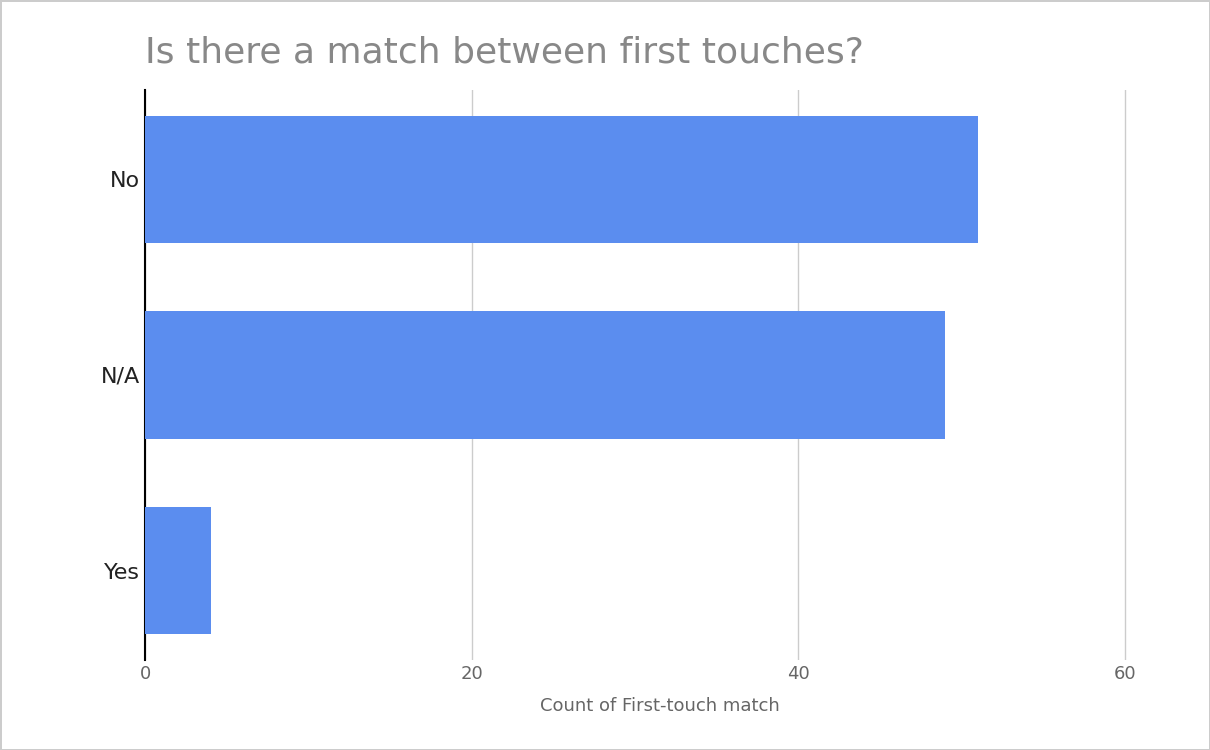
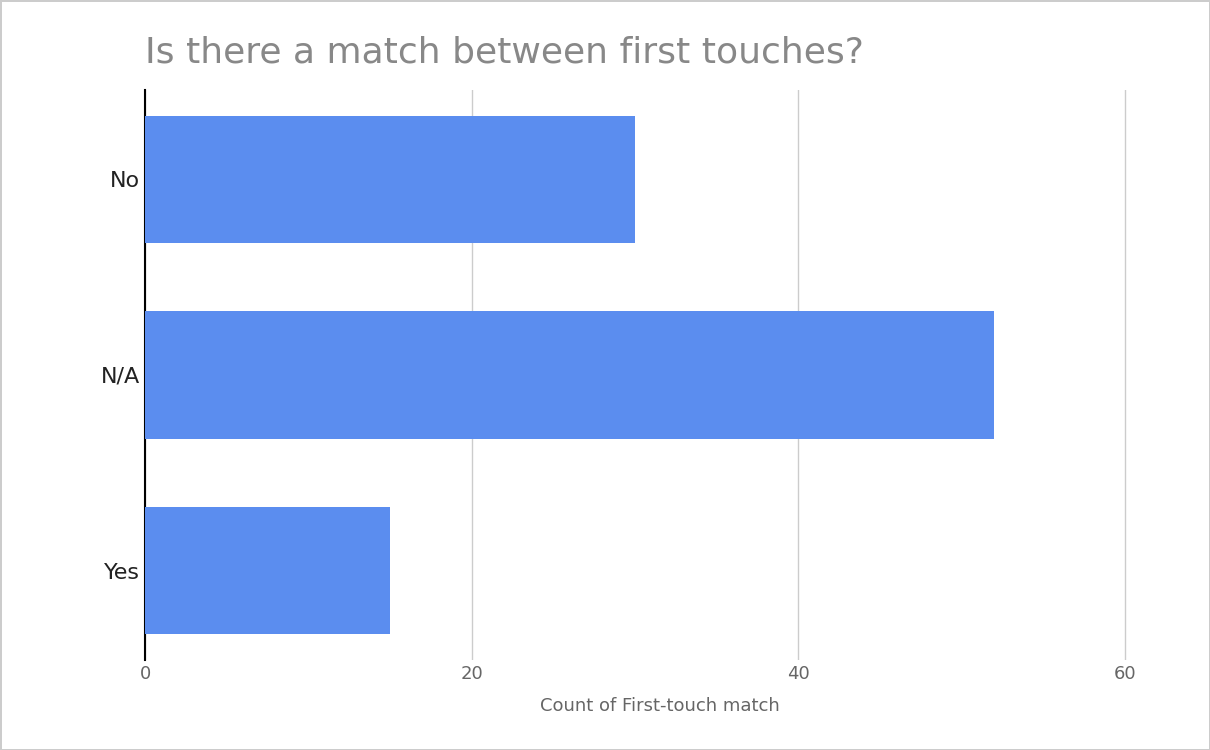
No: 51 -> 30
N/A: 49 -> 52
Yes: 4 -> 15
